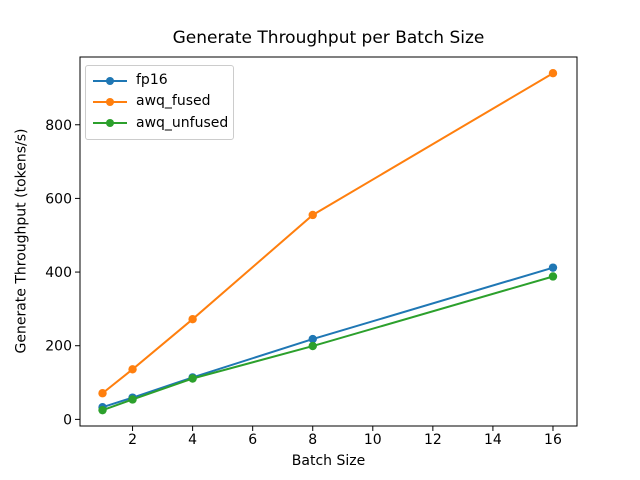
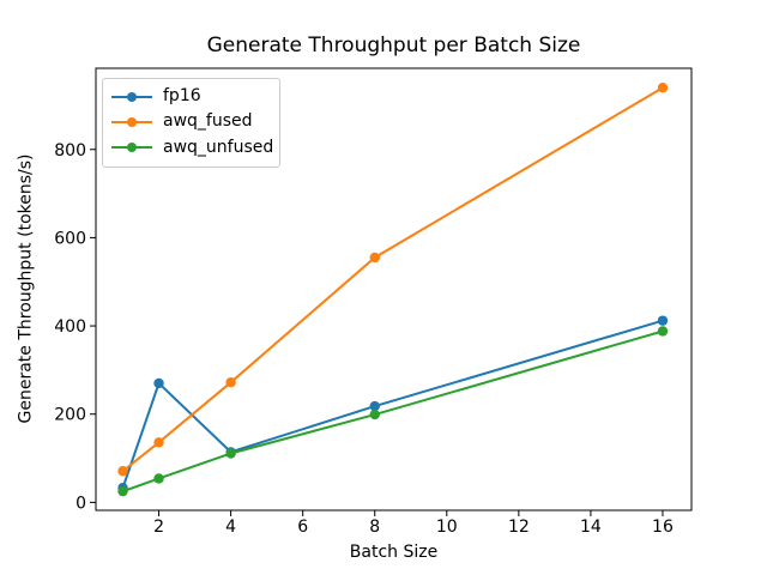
fp16/2: 60 -> 270
